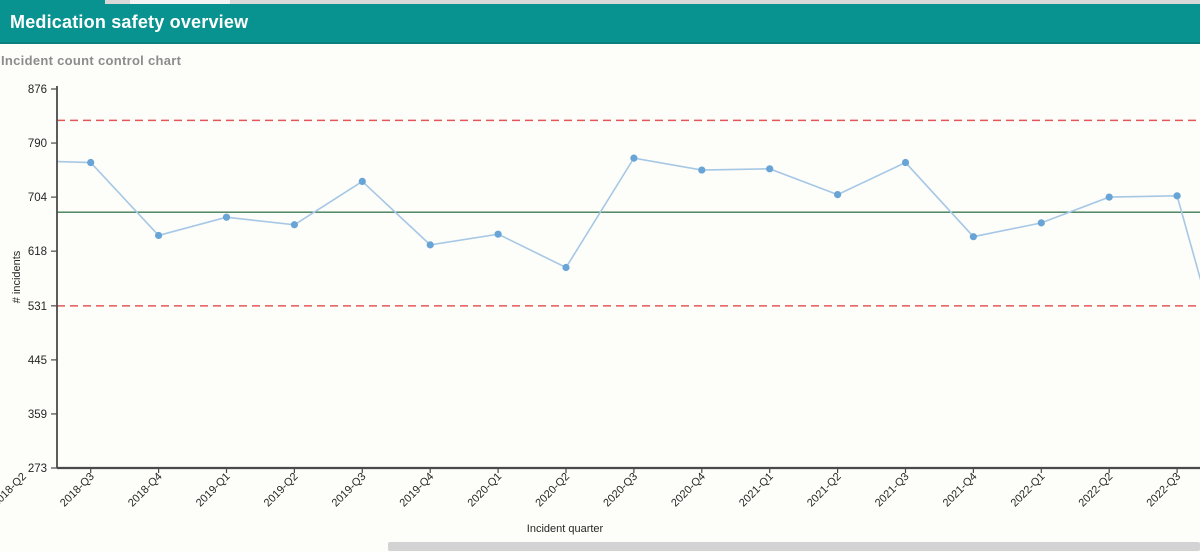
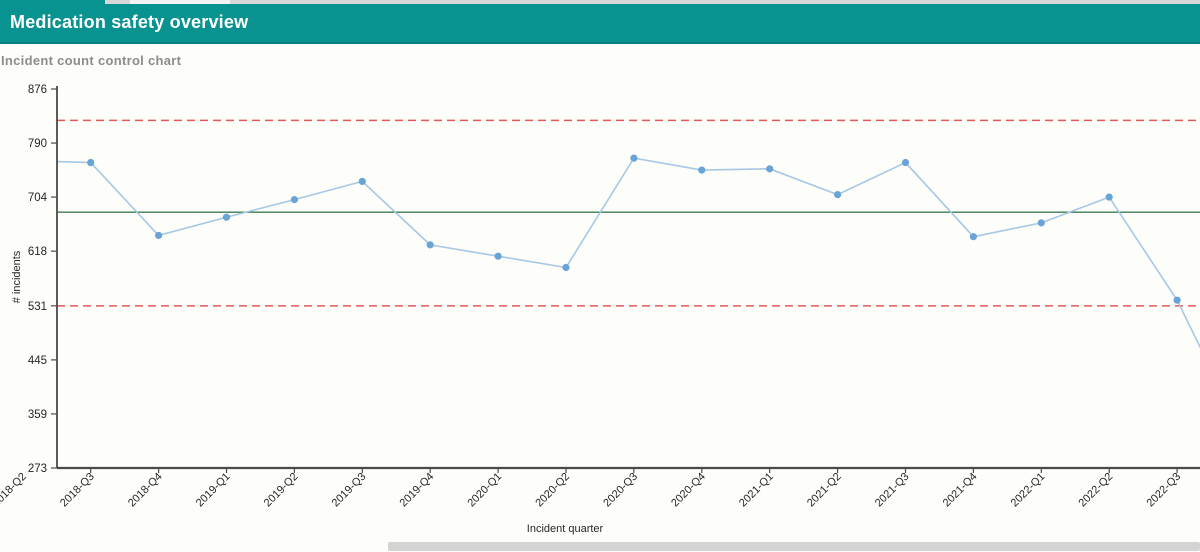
2019-Q2: 660 -> 700
2020-Q1: 640 -> 610
2022-Q3: 710 -> 540
